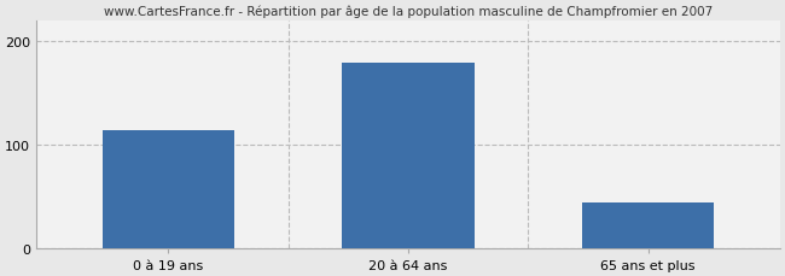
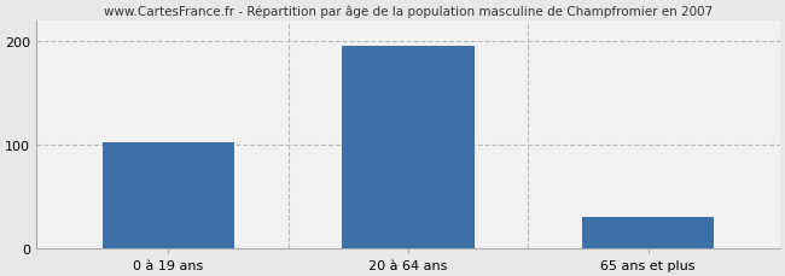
0 à 19 ans: 114 -> 102
20 à 64 ans: 180 -> 196
65 ans et plus: 44 -> 30
